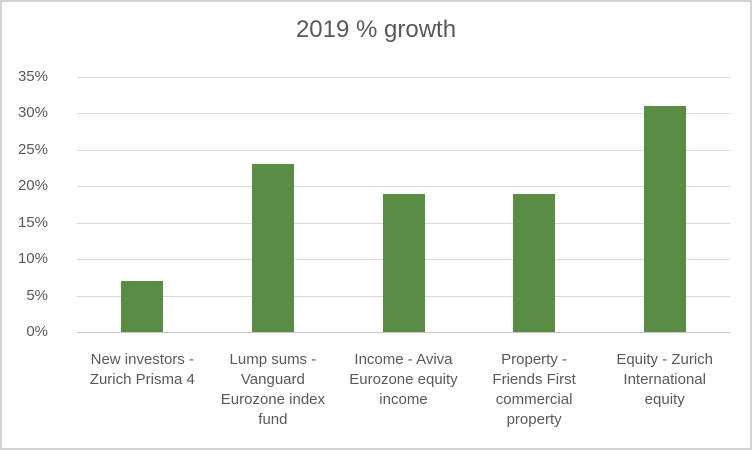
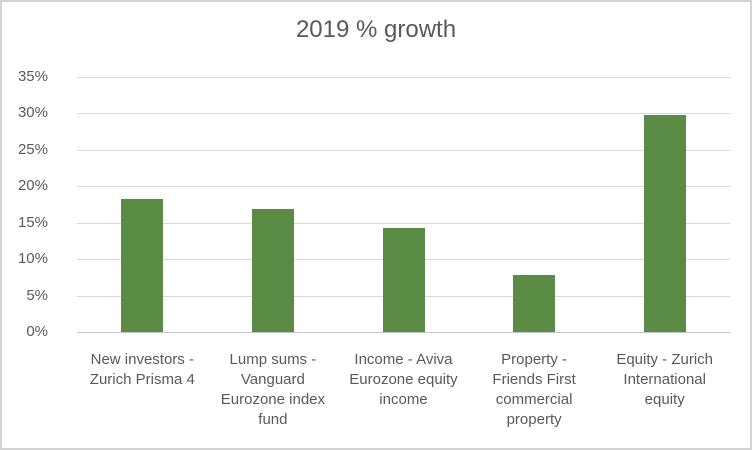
New investors - Zurich Prisma 4: 7% -> 18%
Lump sums - Vanguard Eurozone index fund: 23% -> 17%
Income - Aviva Eurozone equity income: 19% -> 14%
Property - Friends First commercial property: 19% -> 8%
Equity - Zurich International equity: 31% -> 30%
